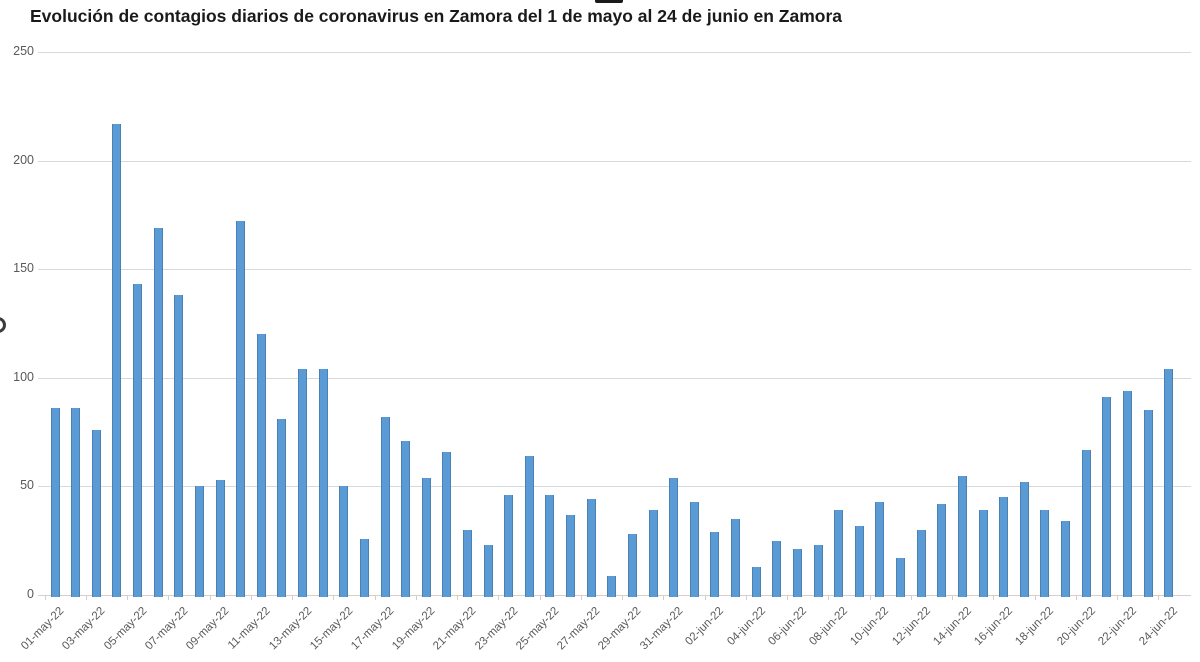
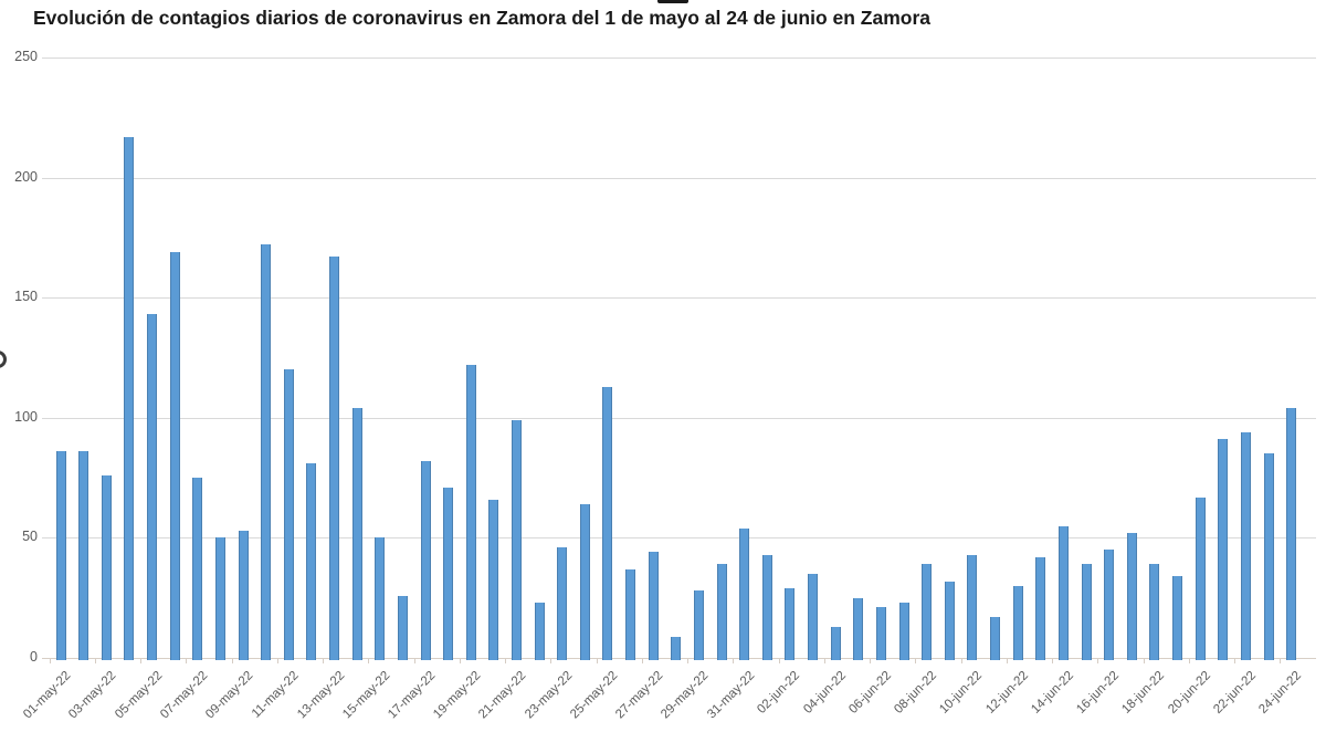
07-may-22: 138 -> 75
13-may-22: 104 -> 167
19-may-22: 54 -> 122
21-may-22: 30 -> 99
25-may-22: 46 -> 113
